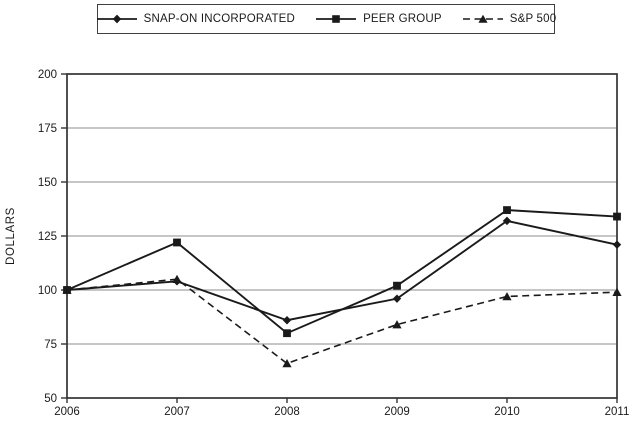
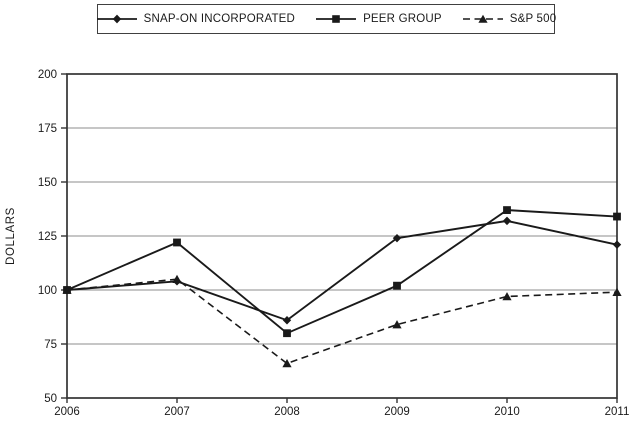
SNAP-ON INCORPORATED/2009: 96 -> 124
